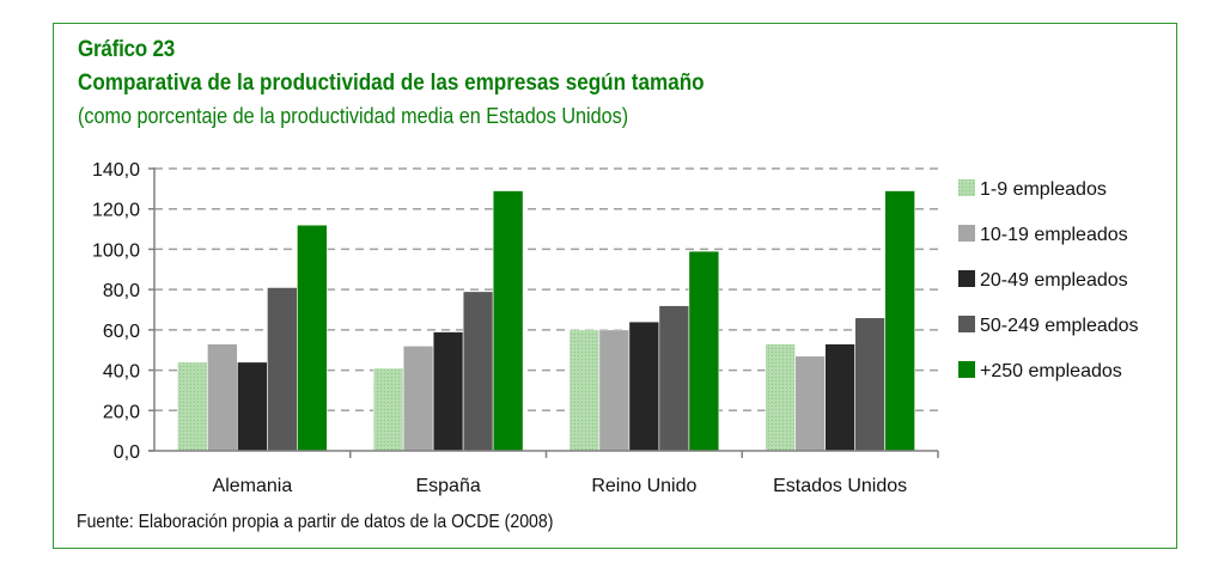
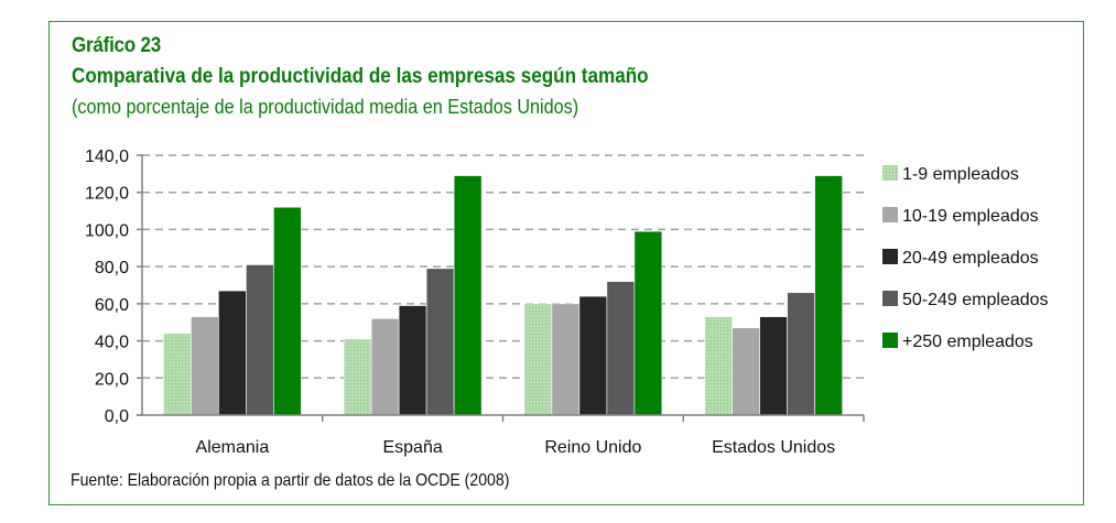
20-49 empleados/Alemania: 44 -> 67
